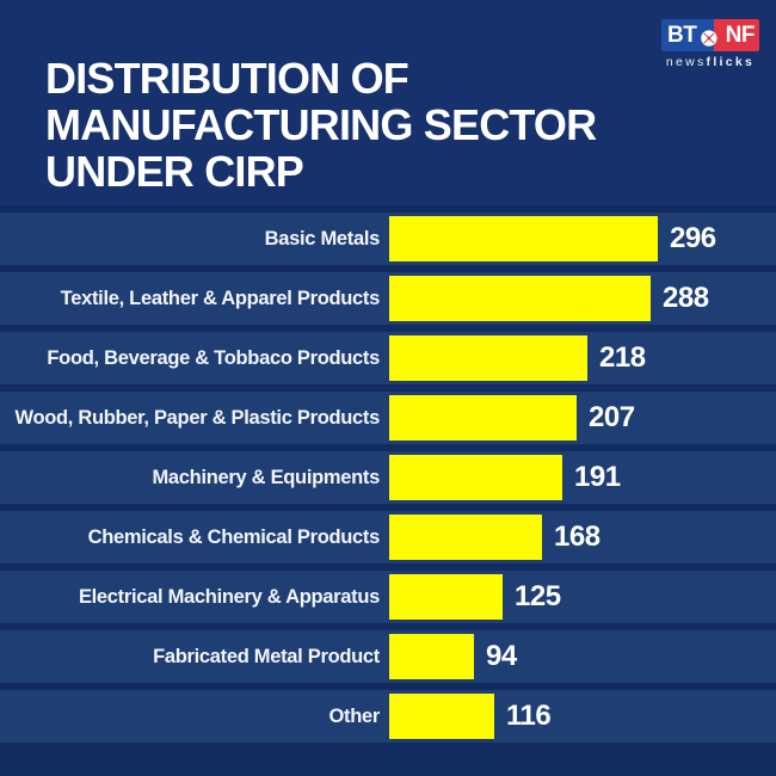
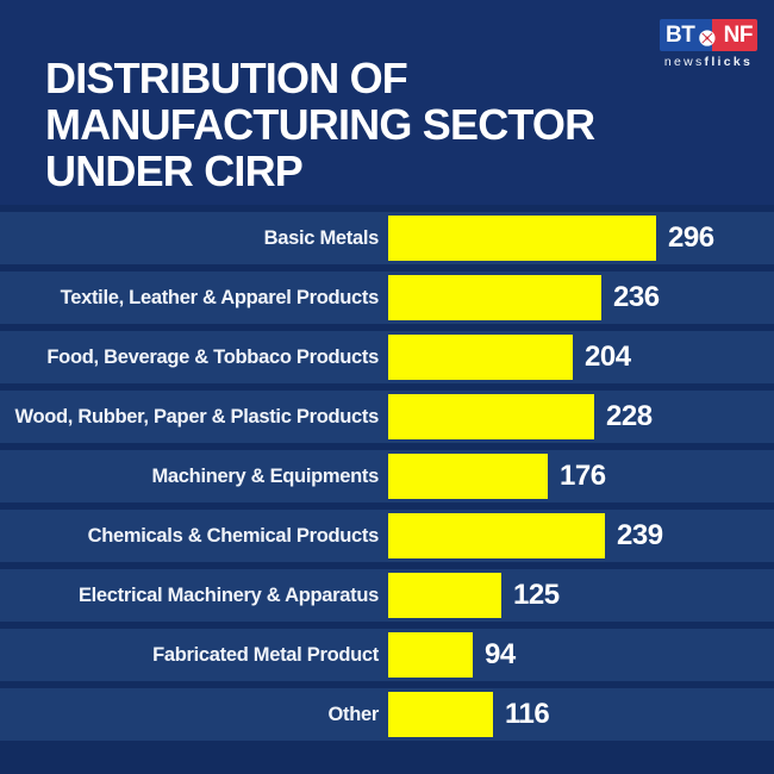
Textile, Leather & Apparel Products: 288 -> 236
Food, Beverage & Tobbaco Products: 218 -> 204
Wood, Rubber, Paper & Plastic Products: 207 -> 228
Machinery & Equipments: 191 -> 176
Chemicals & Chemical Products: 168 -> 239
